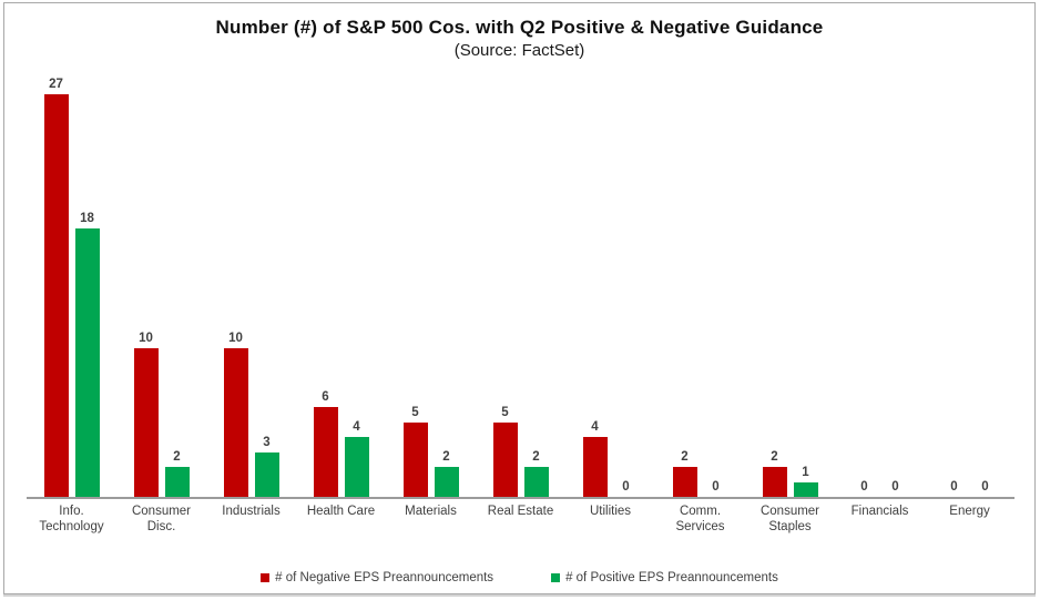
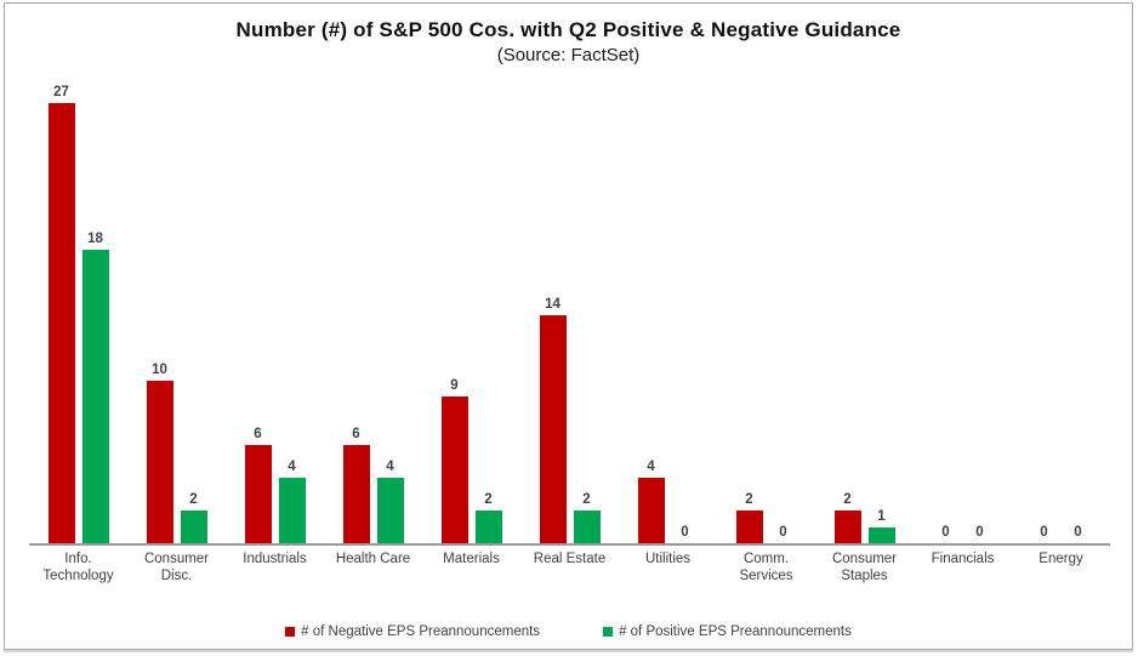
# of Negative EPS Preannouncements/Industrials: 10 -> 6
# of Positive EPS Preannouncements/Industrials: 3 -> 4
# of Negative EPS Preannouncements/Materials: 5 -> 9
# of Negative EPS Preannouncements/Real Estate: 5 -> 14
